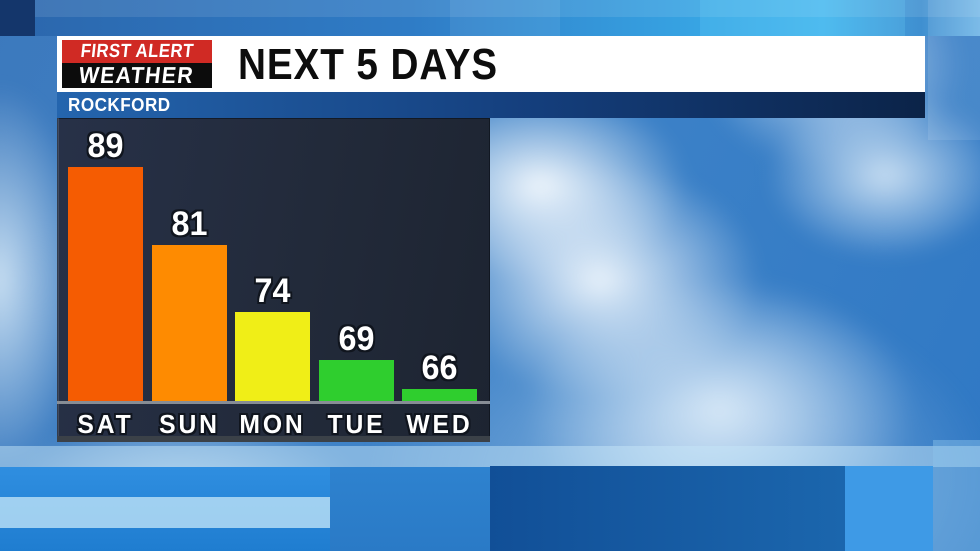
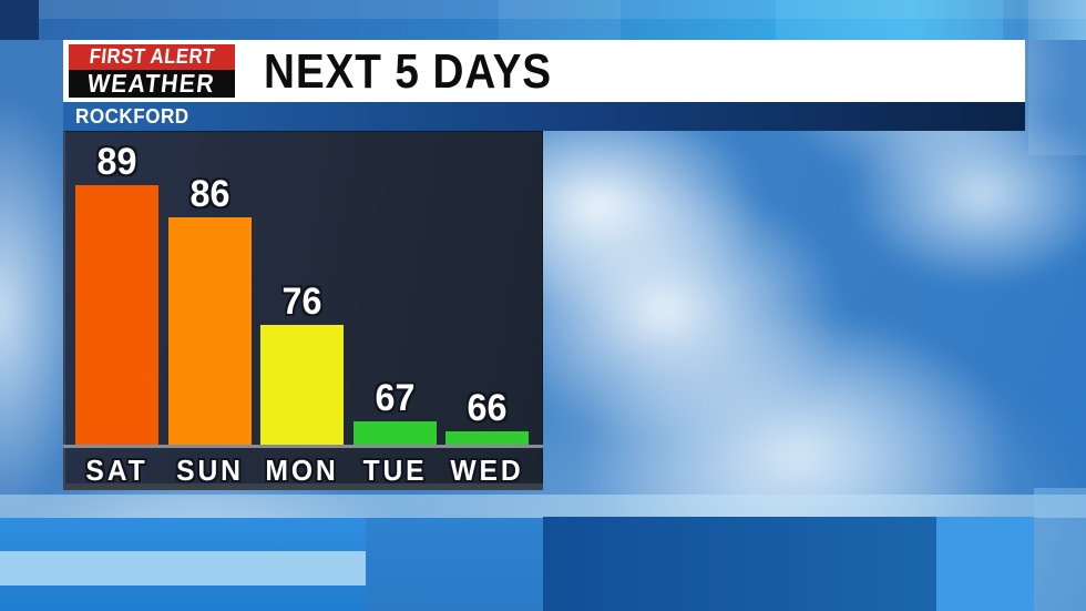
SUN: 81 -> 86
MON: 74 -> 76
TUE: 69 -> 67
